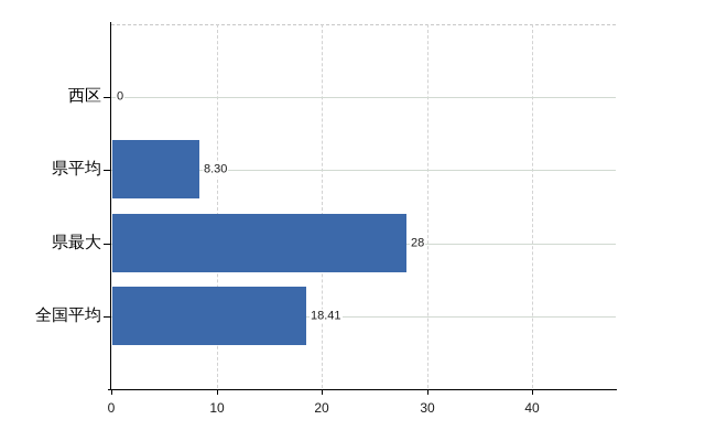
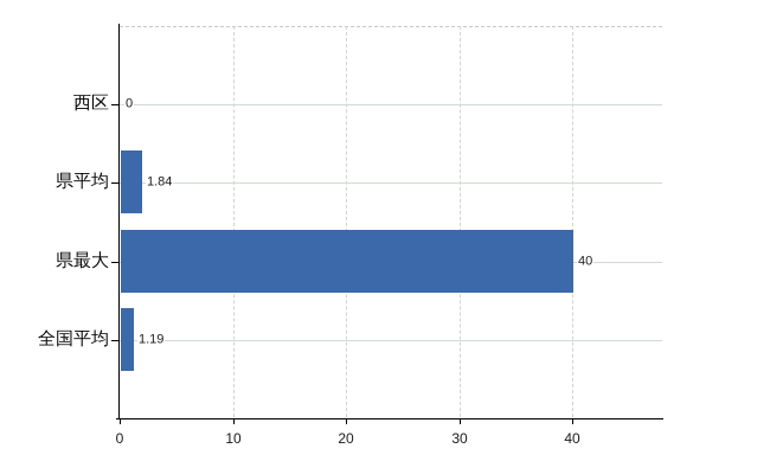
県平均: 8.30 -> 1.84
県最大: 28 -> 40
全国平均: 18.41 -> 1.19
